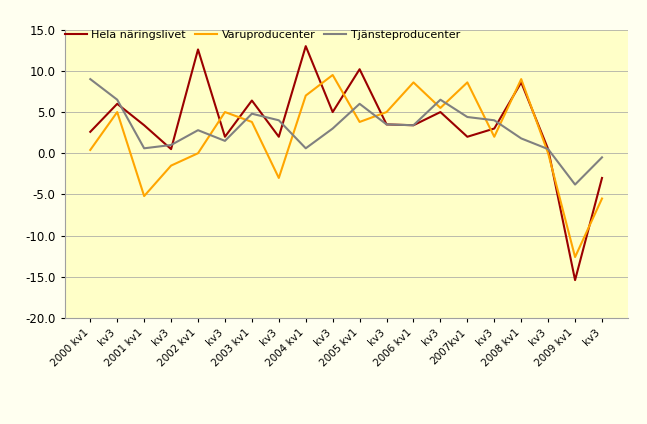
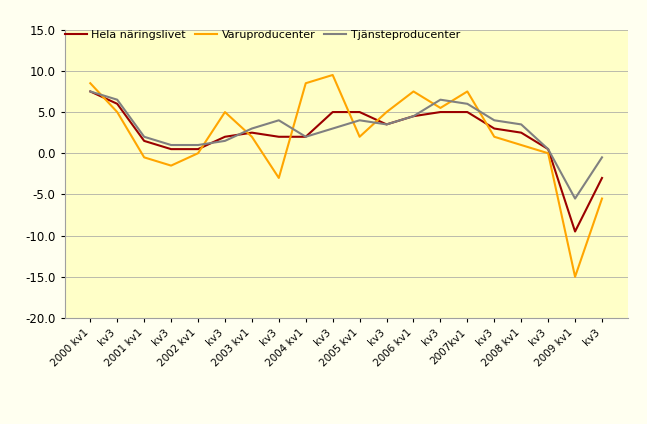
Hela näringslivet/2000 kv1: 2.6 -> 7.5
Varuproducenter/2000 kv1: 0.4 -> 8.5
Tjänsteproducenter/2000 kv1: 9.0 -> 7.5
Hela näringslivet/2001 kv1: 3.4 -> 1.5
Varuproducenter/2001 kv1: -5.2 -> -0.5
Tjänsteproducenter/2001 kv1: 0.6 -> 2.0
Hela näringslivet/2002 kv1: 12.6 -> 0.5
Tjänsteproducenter/2002 kv1: 2.8 -> 1.0
Hela näringslivet/2003 kv1: 6.4 -> 2.5
Varuproducenter/2003 kv1: 3.8 -> 2.0
Tjänsteproducenter/2003 kv1: 4.8 -> 3.0
Hela näringslivet/2004 kv1: 13.0 -> 2.0
Varuproducenter/2004 kv1: 7.0 -> 8.5
Tjänsteproducenter/2004 kv1: 0.6 -> 2.0
Hela näringslivet/2005 kv1: 10.2 -> 5.0
Varuproducenter/2005 kv1: 3.8 -> 2.0
Tjänsteproducenter/2005 kv1: 6.0 -> 4.0
Hela näringslivet/2006 kv1: 3.4 -> 4.5
Varuproducenter/2006 kv1: 8.6 -> 7.5
Tjänsteproducenter/2006 kv1: 3.4 -> 4.5
Hela näringslivet/2007kv1: 2.0 -> 5.0
Varuproducenter/2007kv1: 8.6 -> 7.5
Tjänsteproducenter/2007kv1: 4.4 -> 6.0
Hela näringslivet/2008 kv1: 8.6 -> 2.5
Varuproducenter/2008 kv1: 9.0 -> 1.0
Tjänsteproducenter/2008 kv1: 1.8 -> 3.5
Hela näringslivet/2009 kv1: -15.4 -> -9.5
Varuproducenter/2009 kv1: -12.6 -> -15.0
Tjänsteproducenter/2009 kv1: -3.8 -> -5.5
